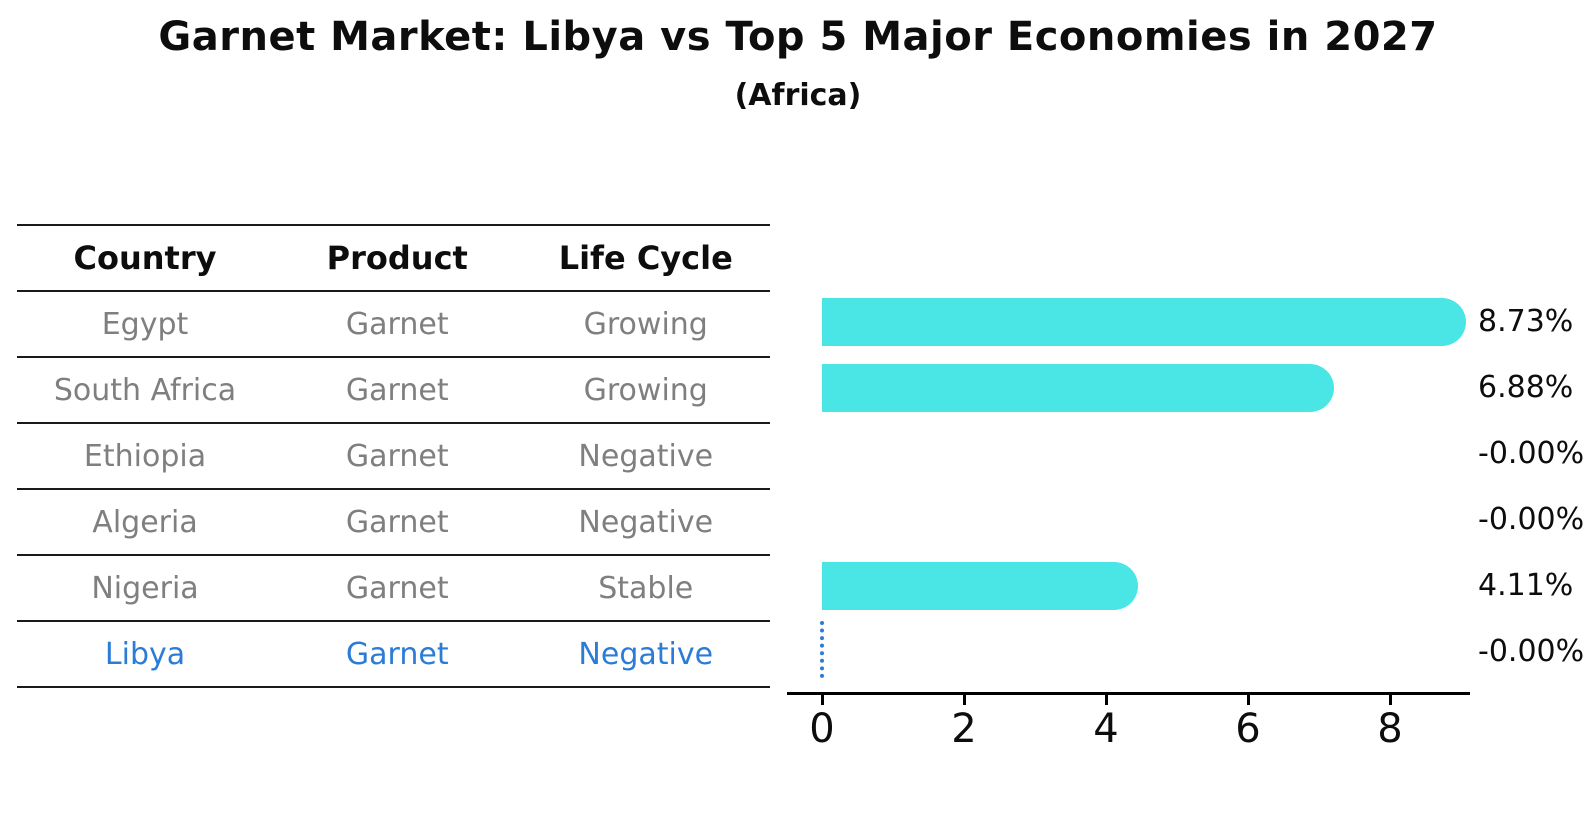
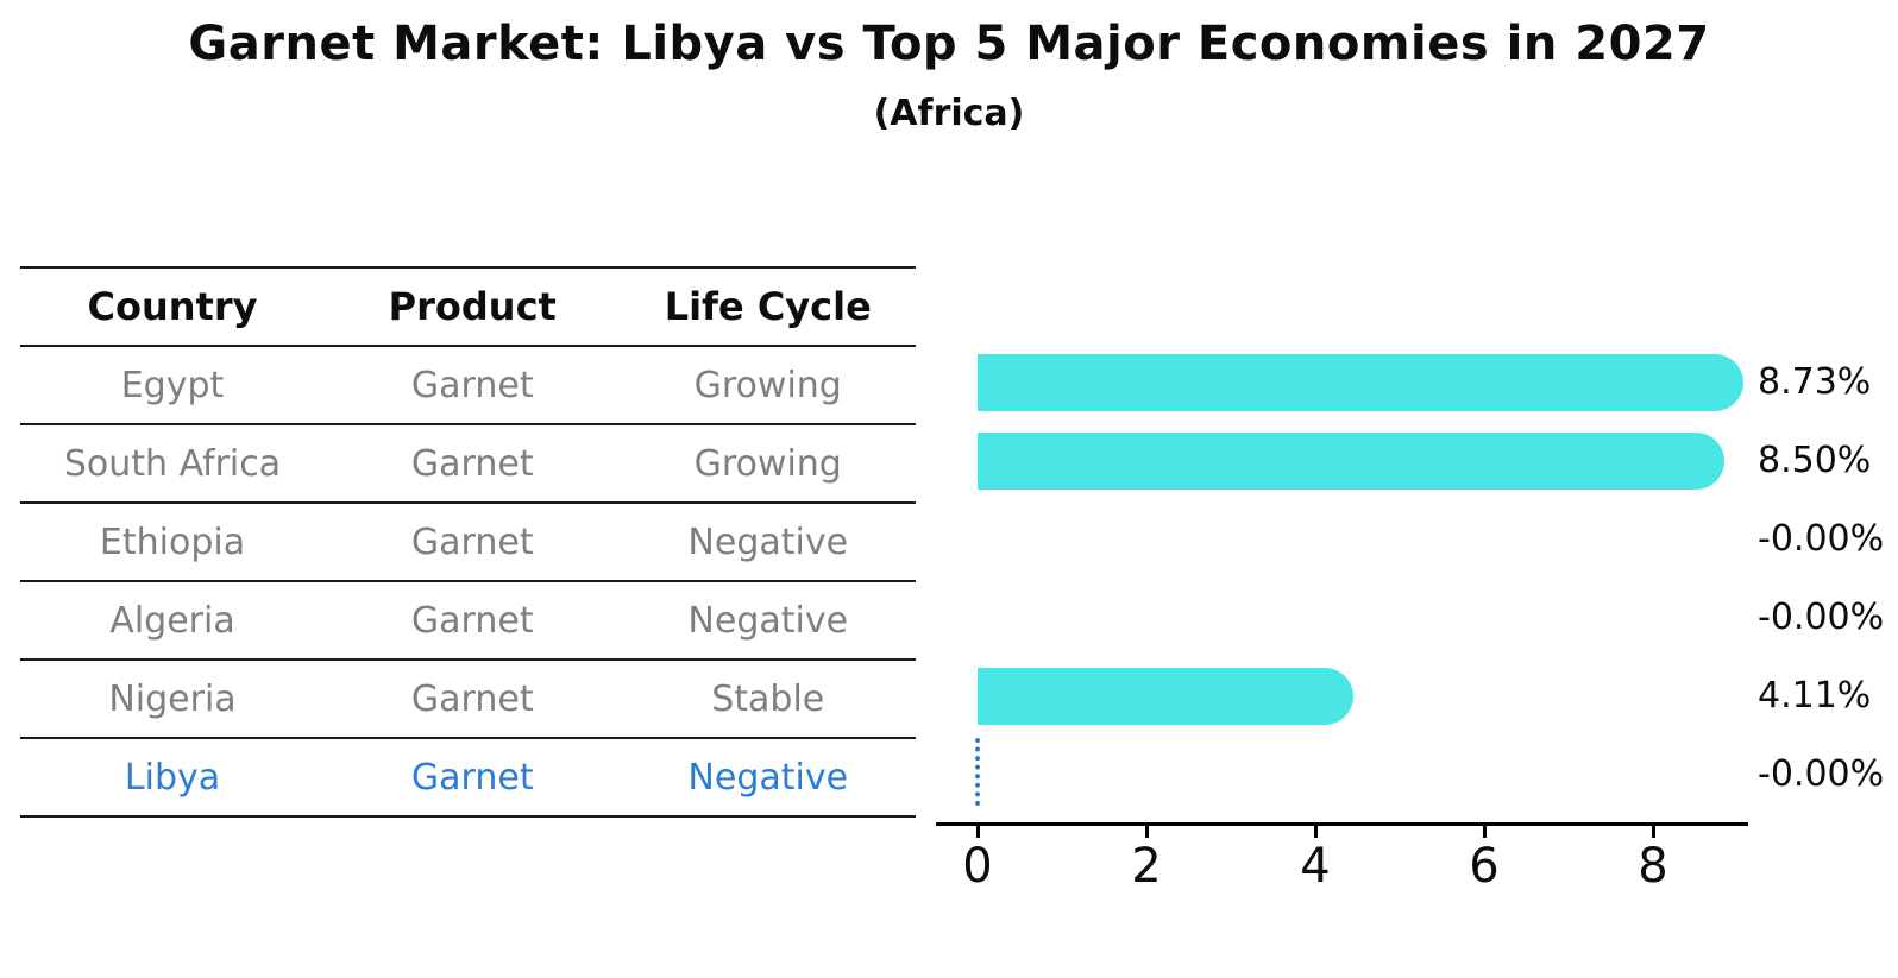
South Africa: 6.88% -> 8.50%
